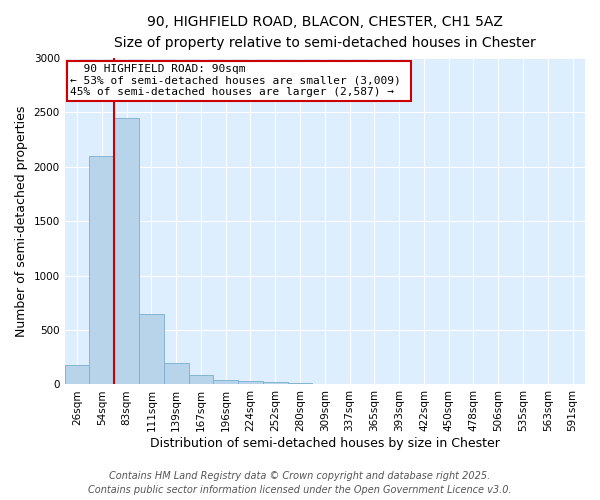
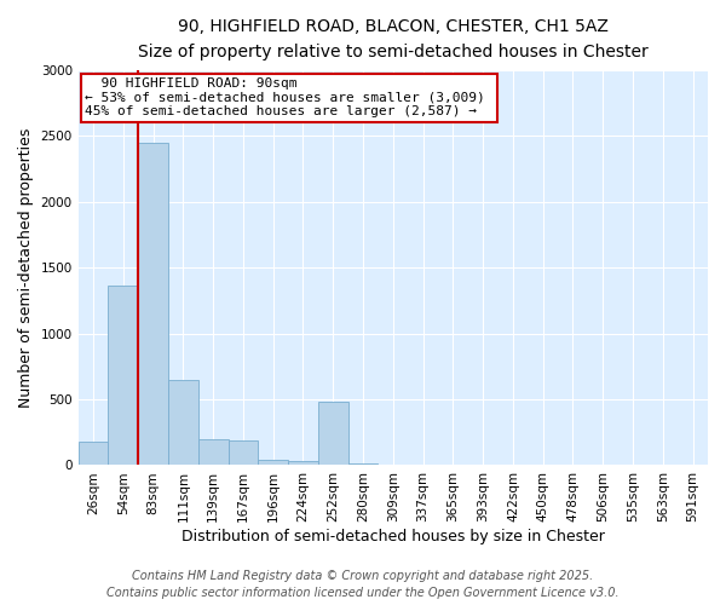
54sqm: 2100 -> 1360
167sqm: 80 -> 190
252sqm: 20 -> 480
